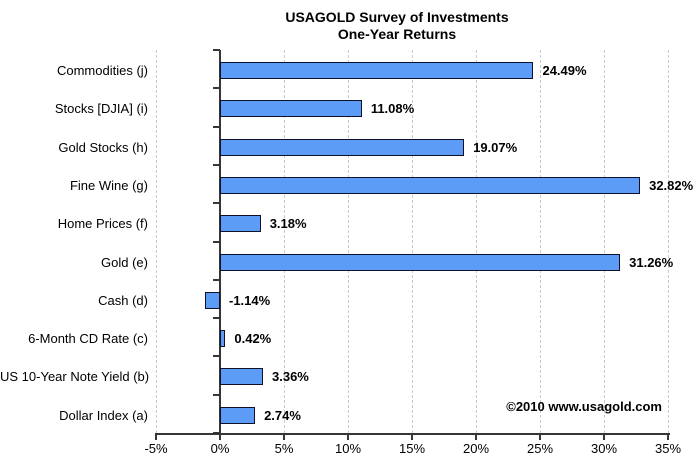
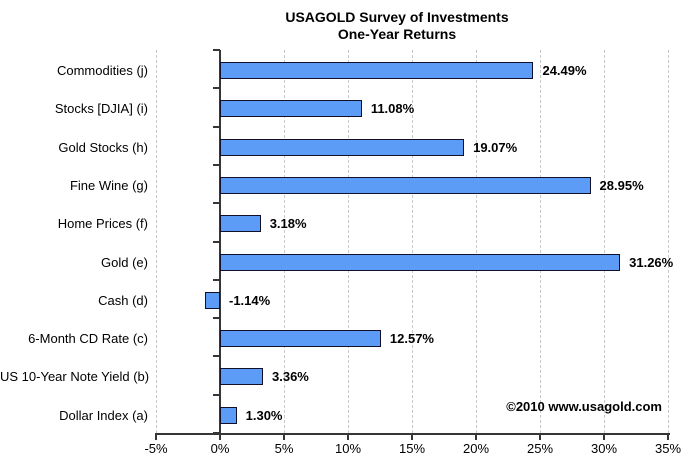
Fine Wine (g): 32.82% -> 28.95%
6-Month CD Rate (c): 0.42% -> 12.57%
Dollar Index (a): 2.74% -> 1.30%
